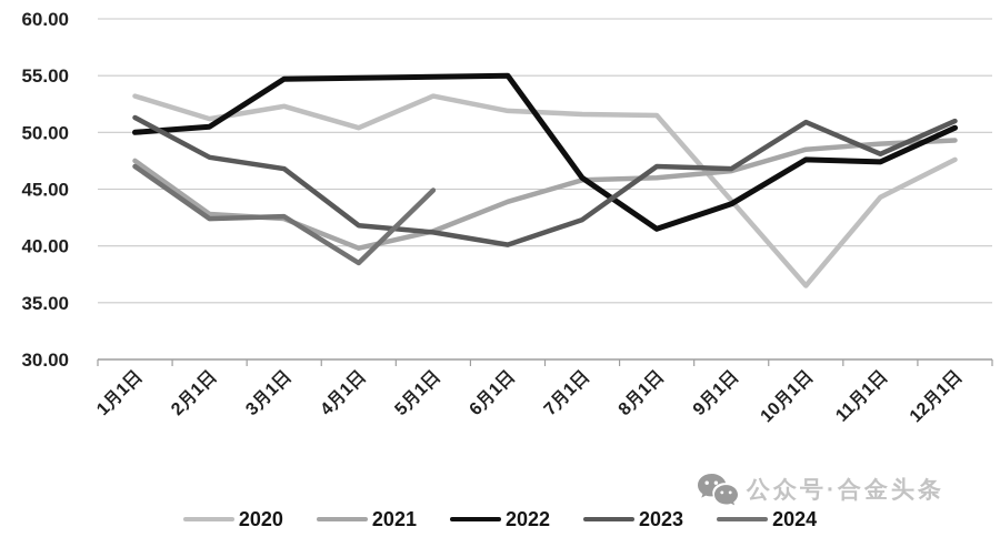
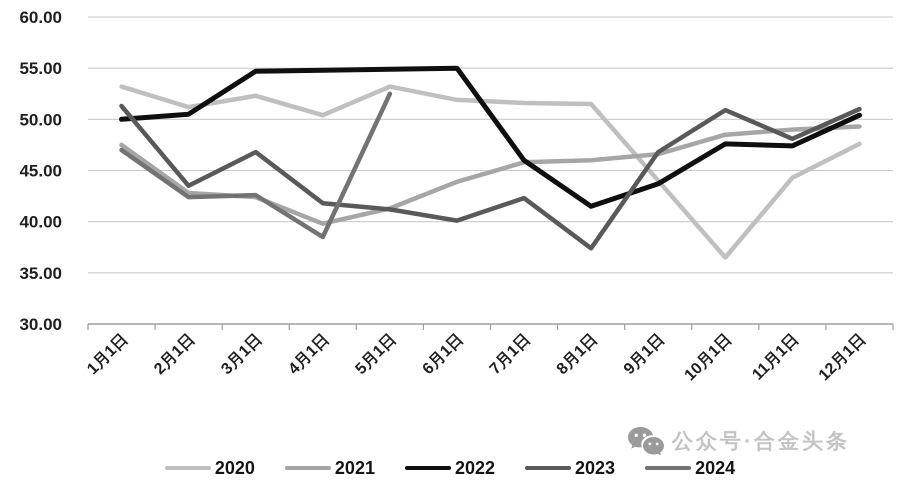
2023/2月1日: 47.8 -> 43.5
2024/5月1日: 44.9 -> 52.5
2023/8月1日: 47.0 -> 37.4
